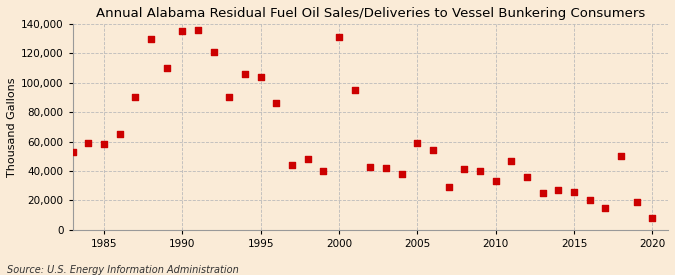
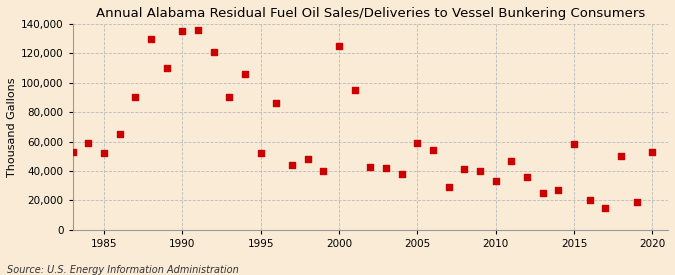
1985: 58,000 -> 52,000
1995: 104,000 -> 52,000
2000: 131,000 -> 125,000
2015: 26,000 -> 58,000
2020: 8,000 -> 53,000
